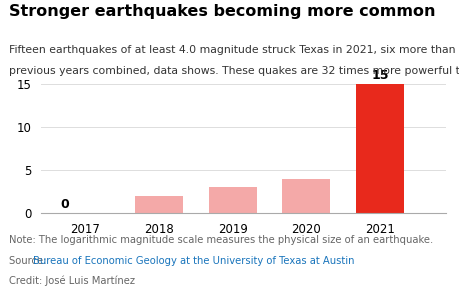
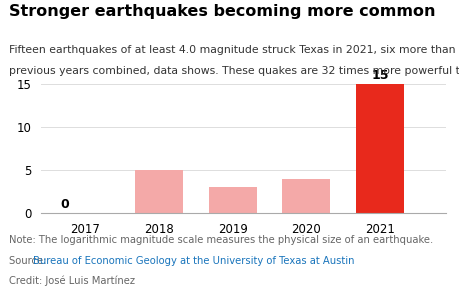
2018: 2 -> 5
